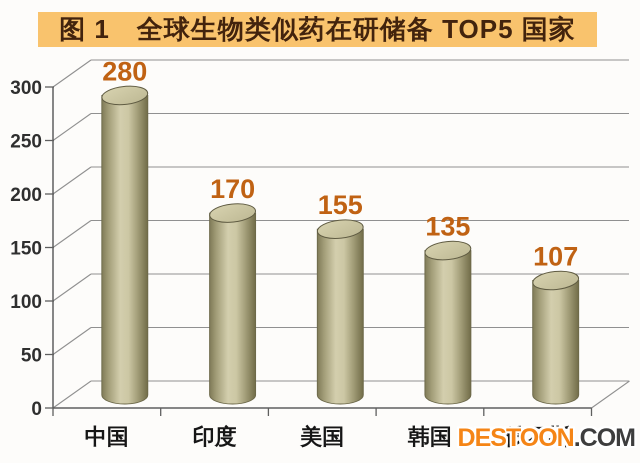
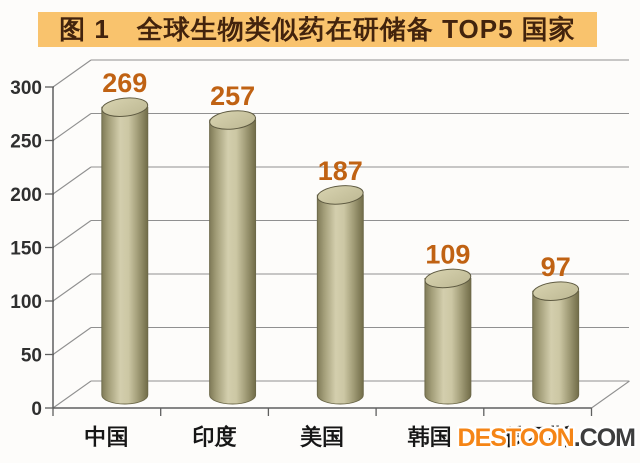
中国: 280 -> 269
印度: 170 -> 257
美国: 155 -> 187
韩国: 135 -> 109
俄罗斯: 107 -> 97
